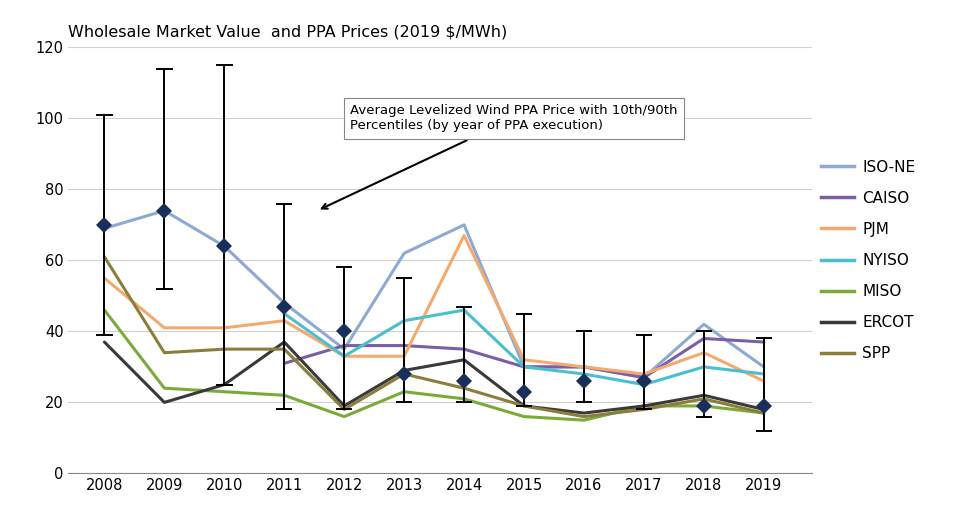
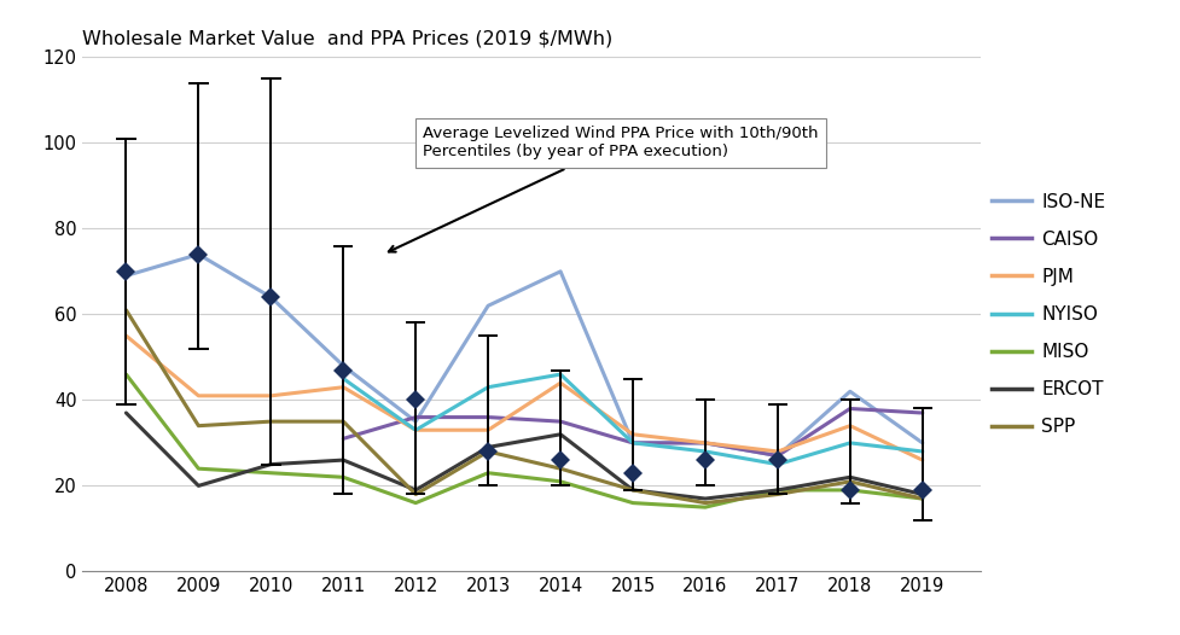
ERCOT/2011: 37 -> 26
PJM/2014: 67 -> 44
